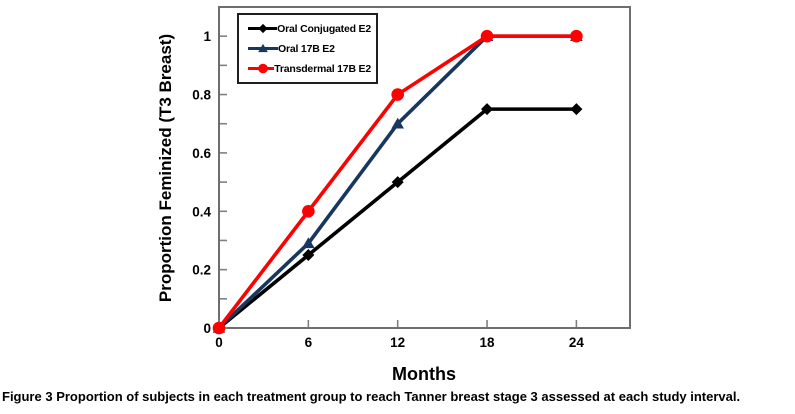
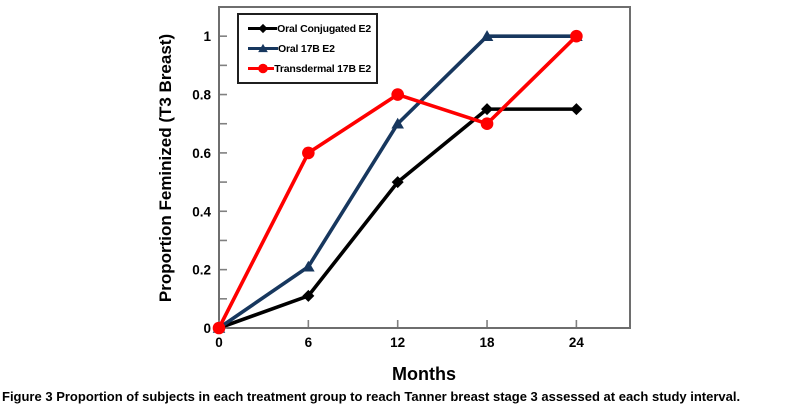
Oral Conjugated E2/6: 0.25 -> 0.11
Oral 17B E2/6: 0.29 -> 0.21
Transdermal 17B E2/6: 0.4 -> 0.6
Transdermal 17B E2/18: 1.0 -> 0.7
